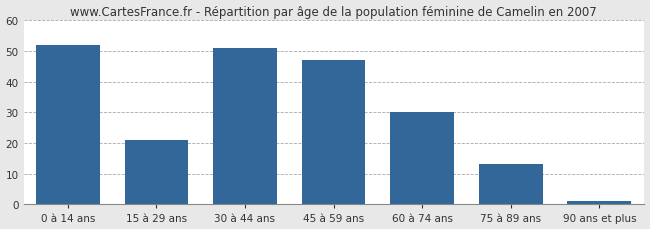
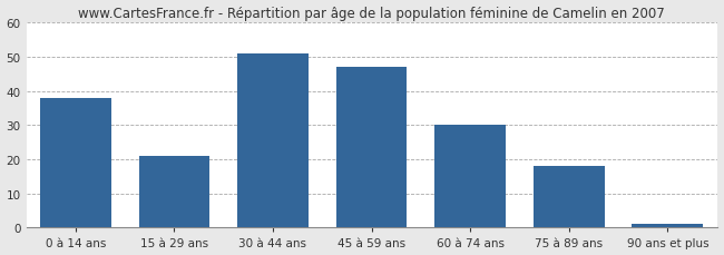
0 à 14 ans: 52 -> 38
75 à 89 ans: 13 -> 18
